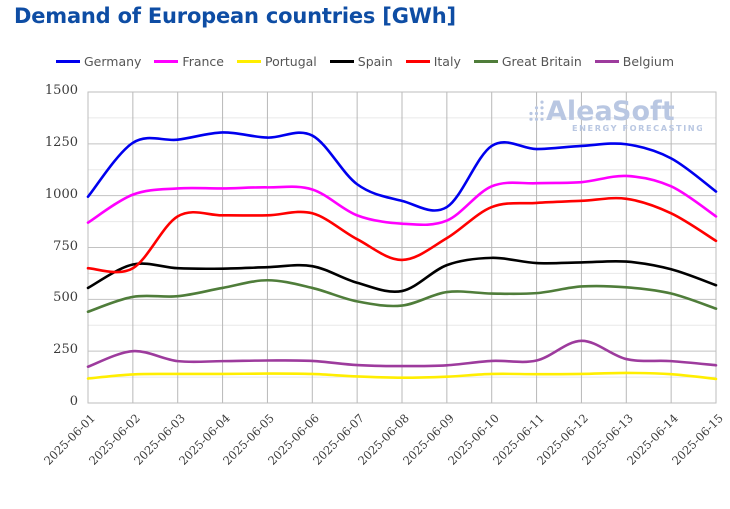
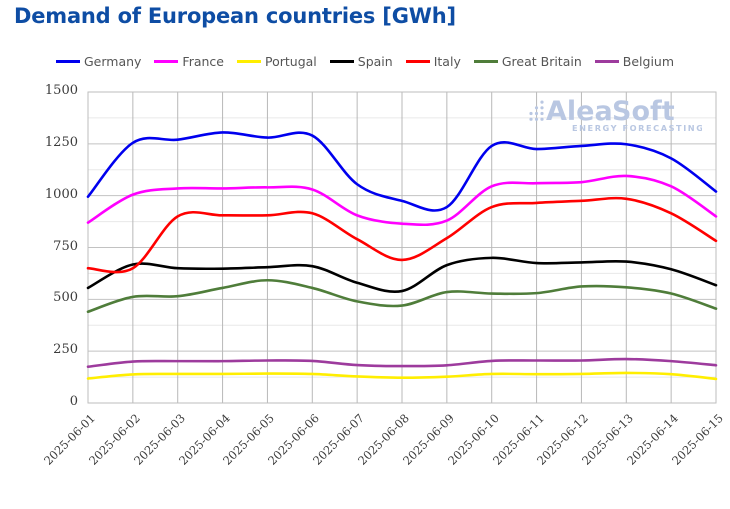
Belgium/2025-06-02: 250 -> 200
Belgium/2025-06-12: 300 -> 200
